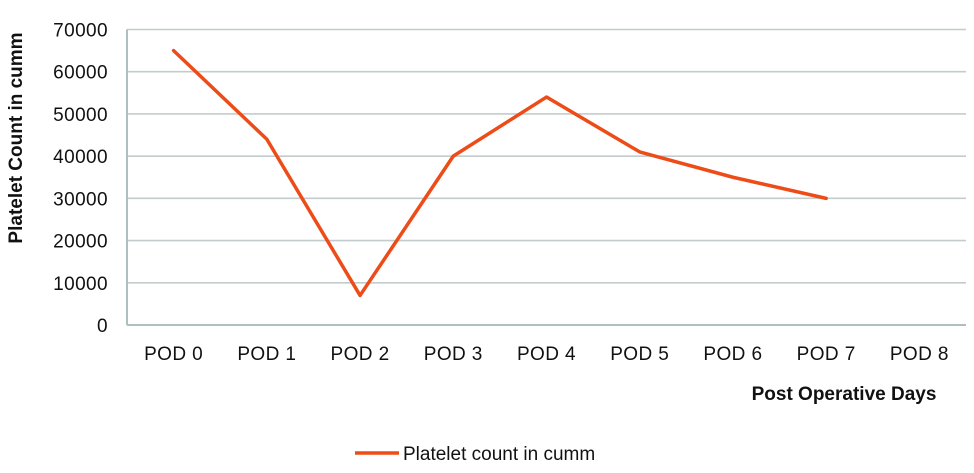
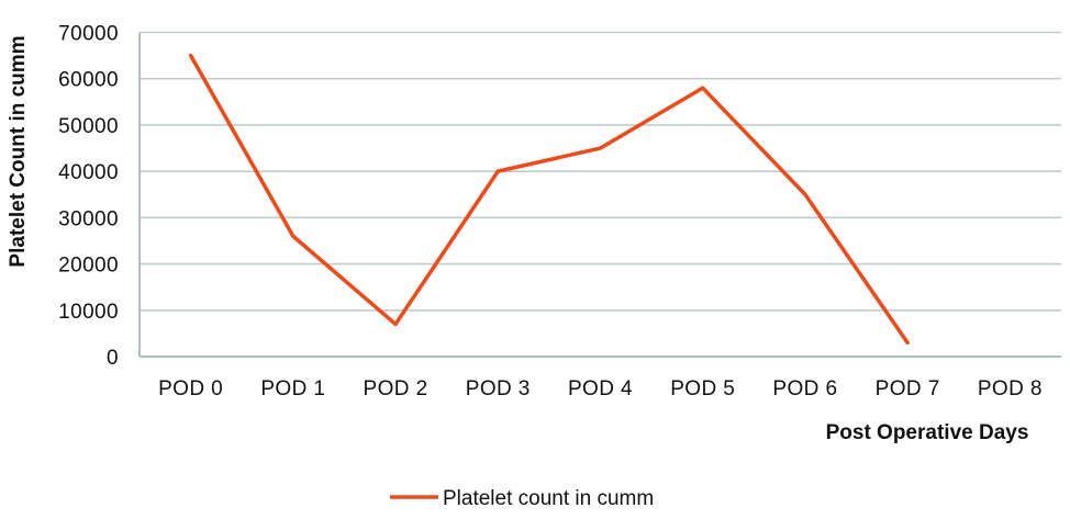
POD 1: 44000 -> 26000
POD 4: 54000 -> 45000
POD 5: 41000 -> 58000
POD 7: 30000 -> 3000
